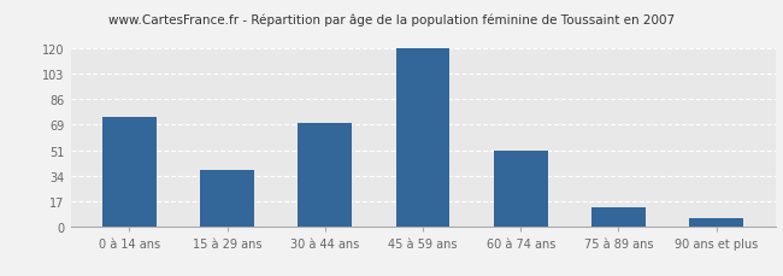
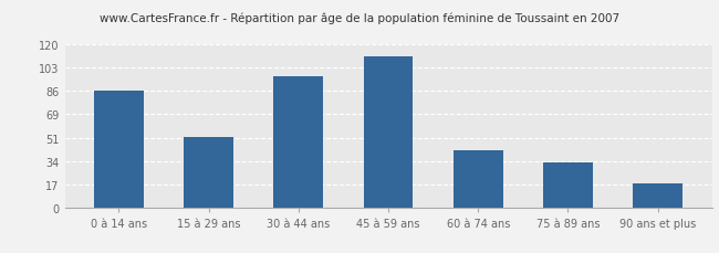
0 à 14 ans: 74 -> 86
15 à 29 ans: 38 -> 52
30 à 44 ans: 70 -> 97
45 à 59 ans: 120 -> 111
60 à 74 ans: 51 -> 42
75 à 89 ans: 13 -> 33
90 ans et plus: 5 -> 18
